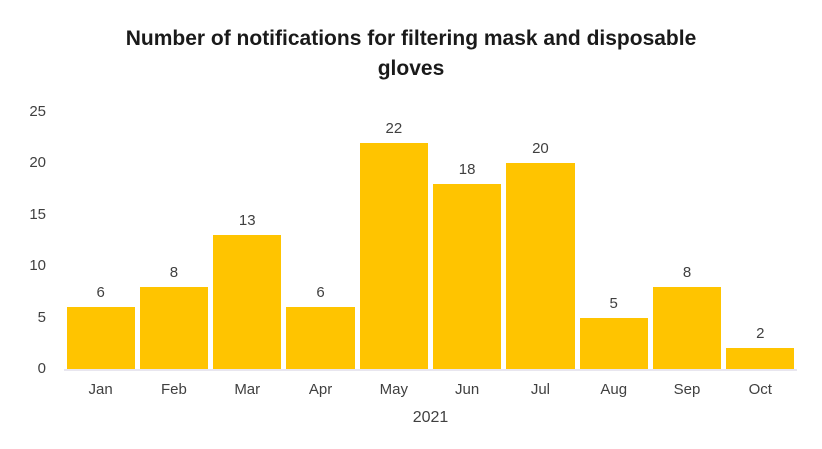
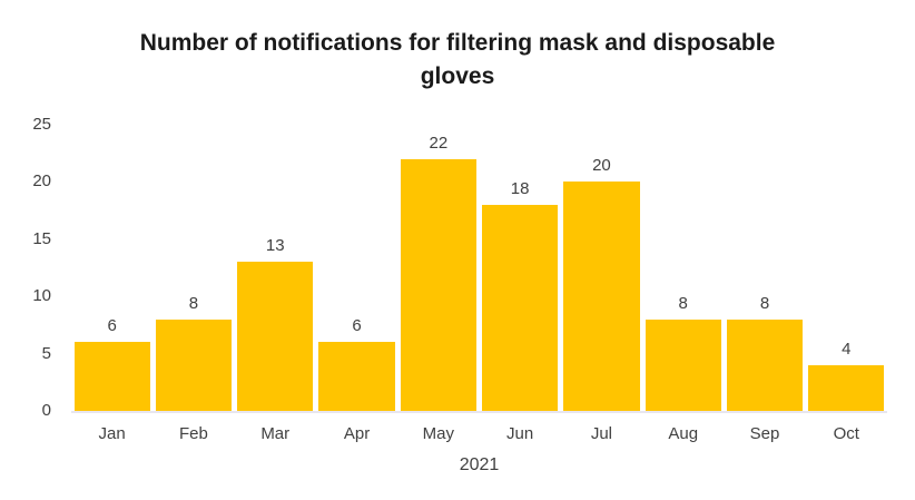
Aug: 5 -> 8
Oct: 2 -> 4
